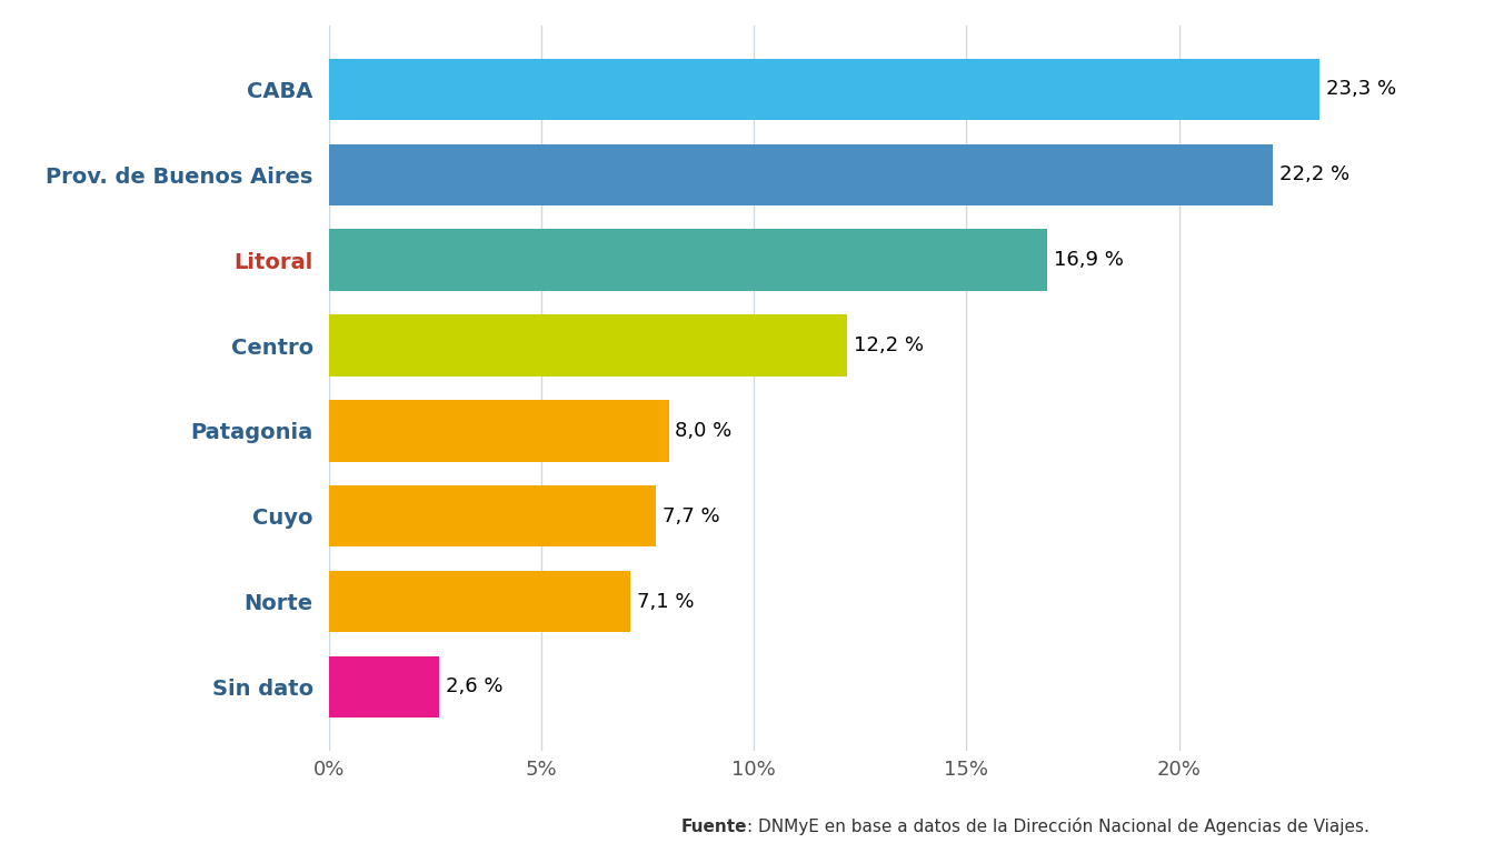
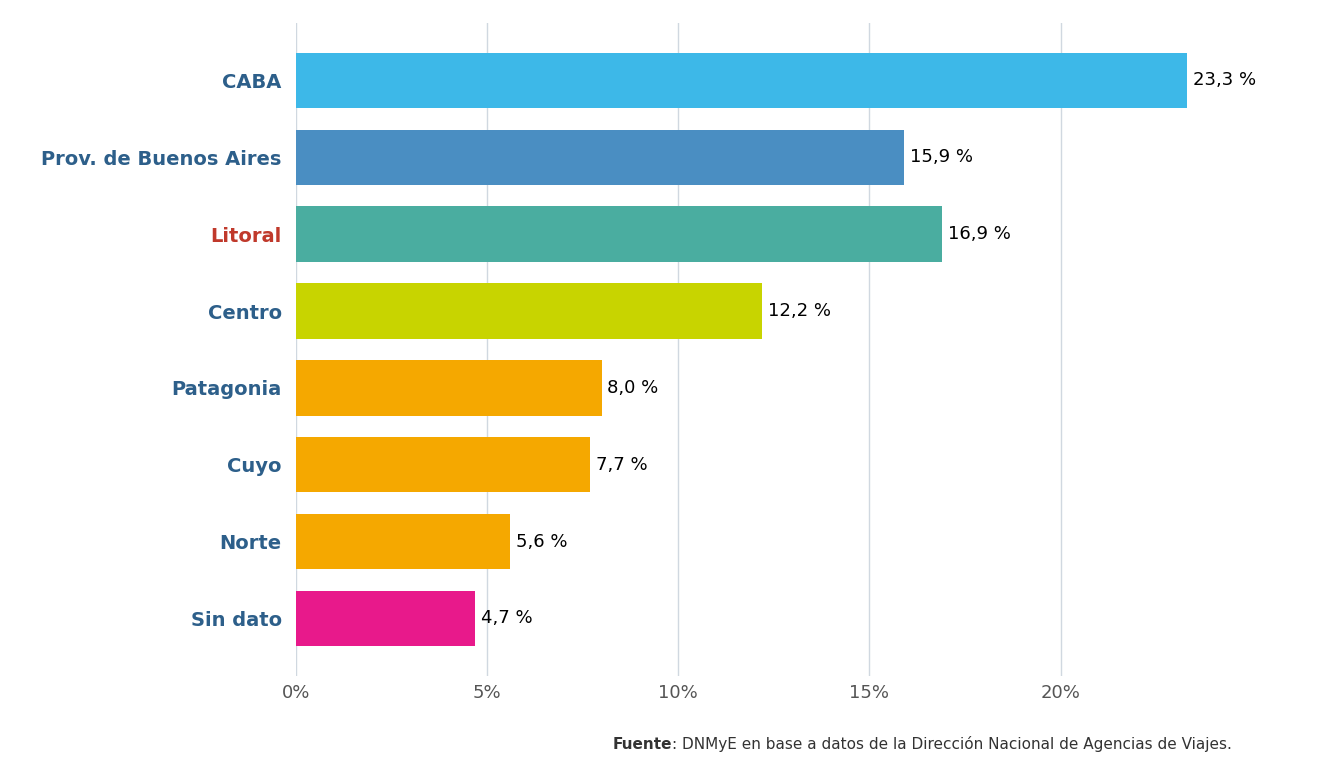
Prov. de Buenos Aires: 22,2 -> 15,9
Norte: 7,1 -> 5,6
Sin dato: 2,6 -> 4,7
